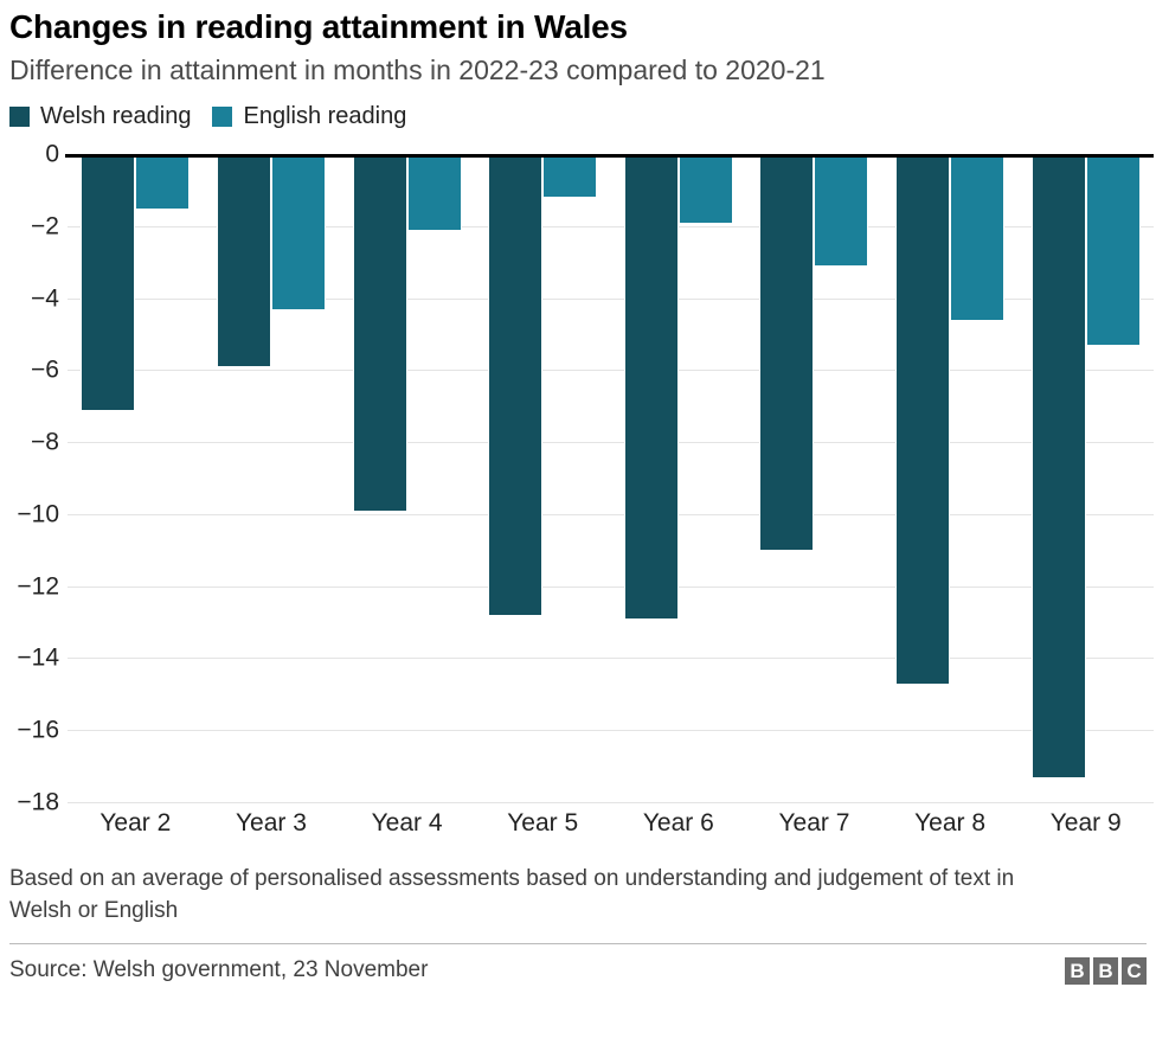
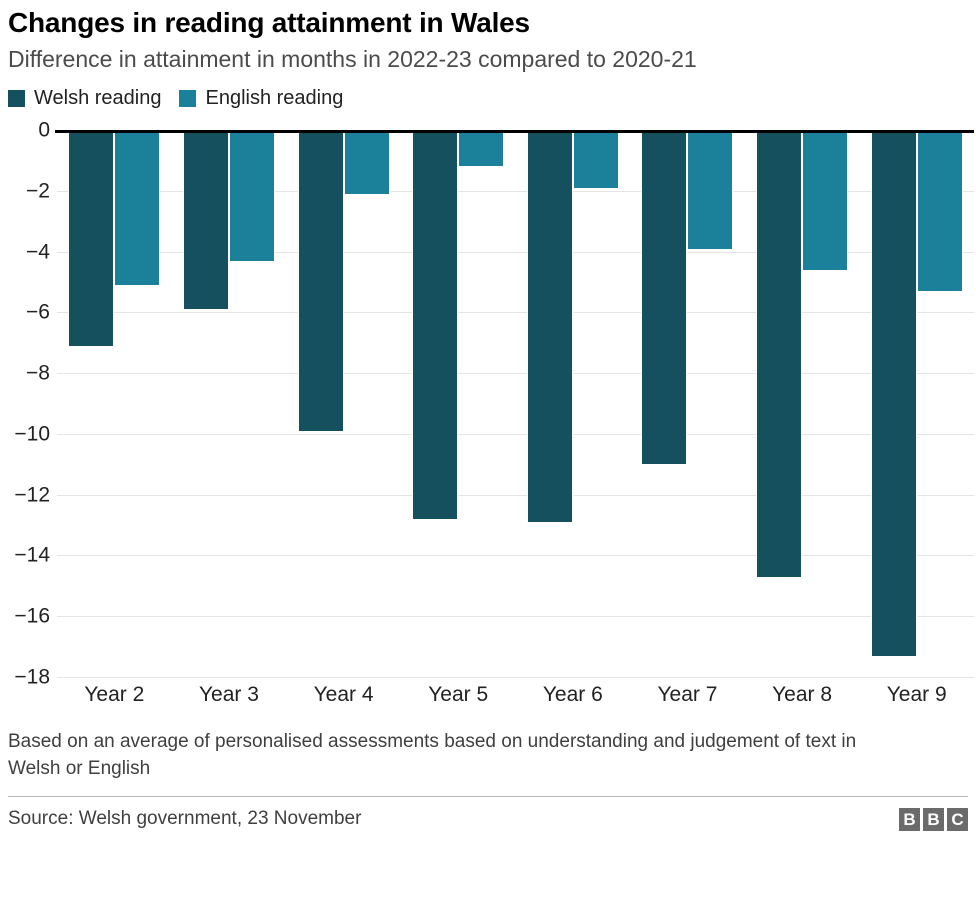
English reading/Year 2: -1.5 -> -5.1
English reading/Year 7: -3.1 -> -3.9
